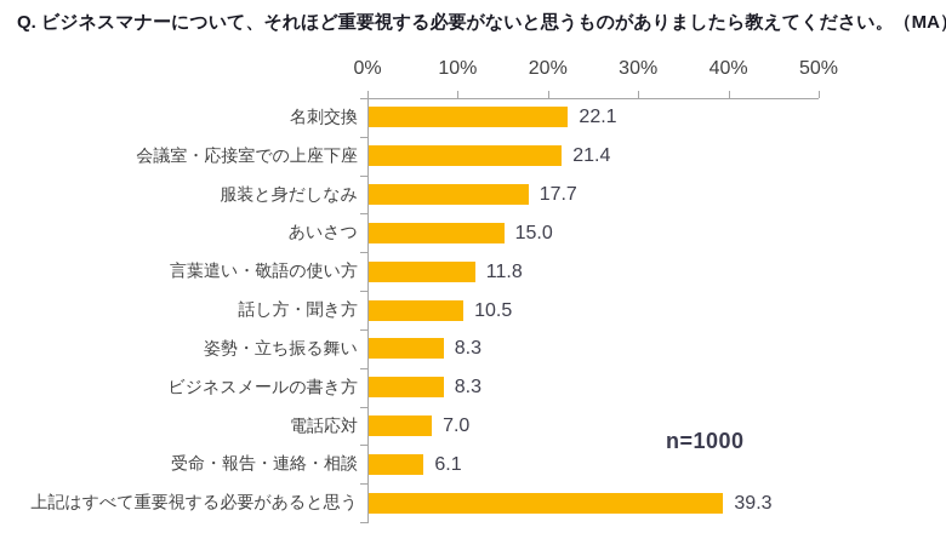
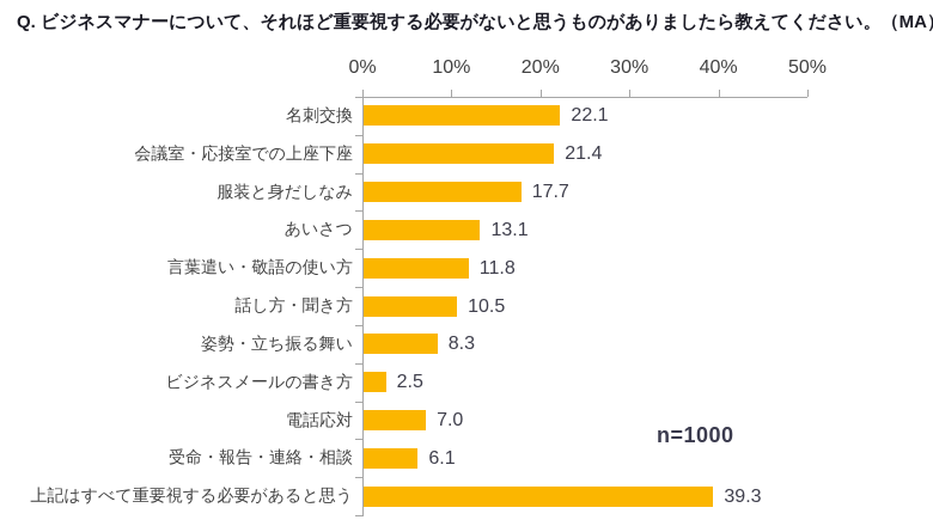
あいさつ: 15.0 -> 13.1
ビジネスメールの書き方: 8.3 -> 2.5
